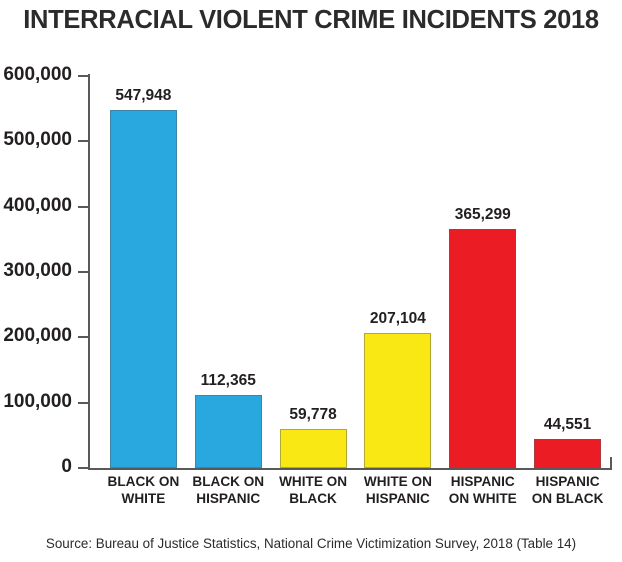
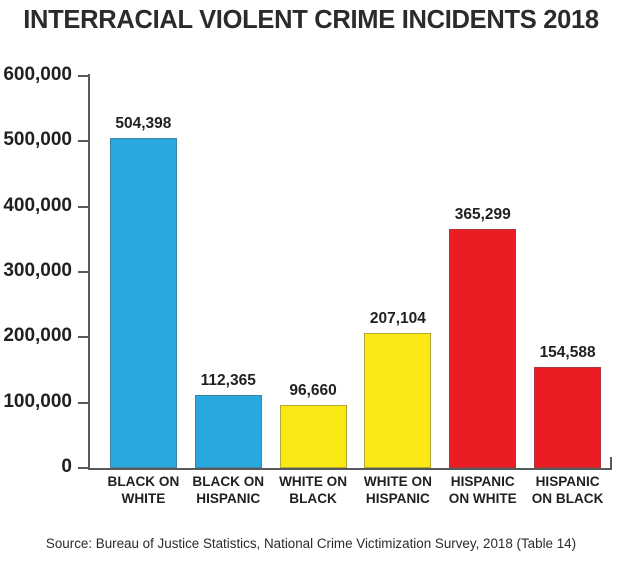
BLACK ON WHITE: 547,948 -> 504,398
WHITE ON BLACK: 59,778 -> 96,660
HISPANIC ON BLACK: 44,551 -> 154,588
